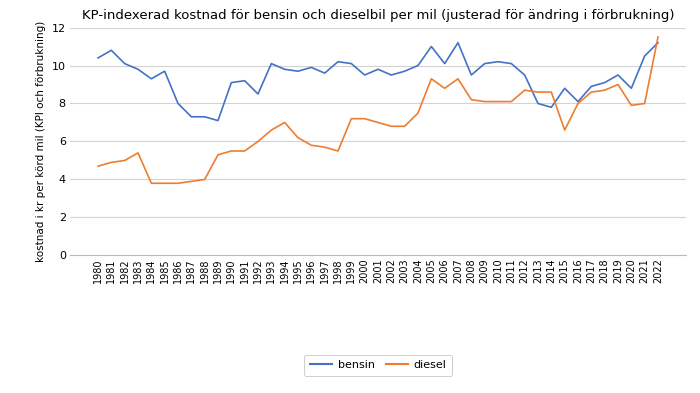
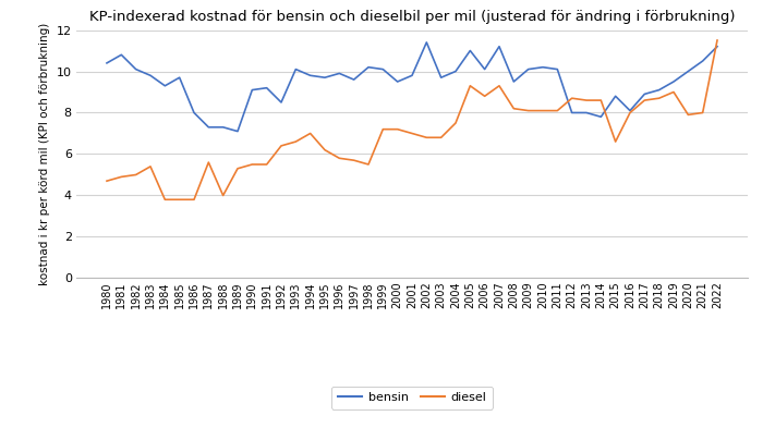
diesel/1987: 3.9 -> 5.6
diesel/1992: 6.0 -> 6.4
bensin/2002: 9.5 -> 11.4
bensin/2012: 9.5 -> 8.0
bensin/2020: 8.8 -> 10.0
